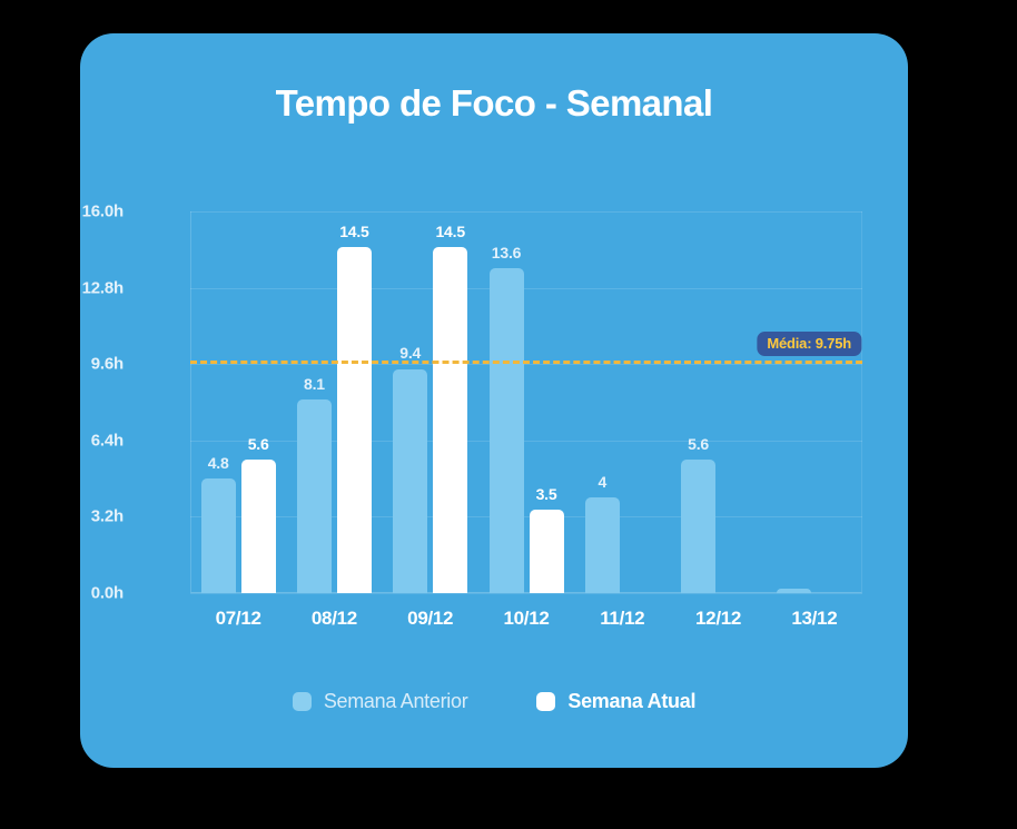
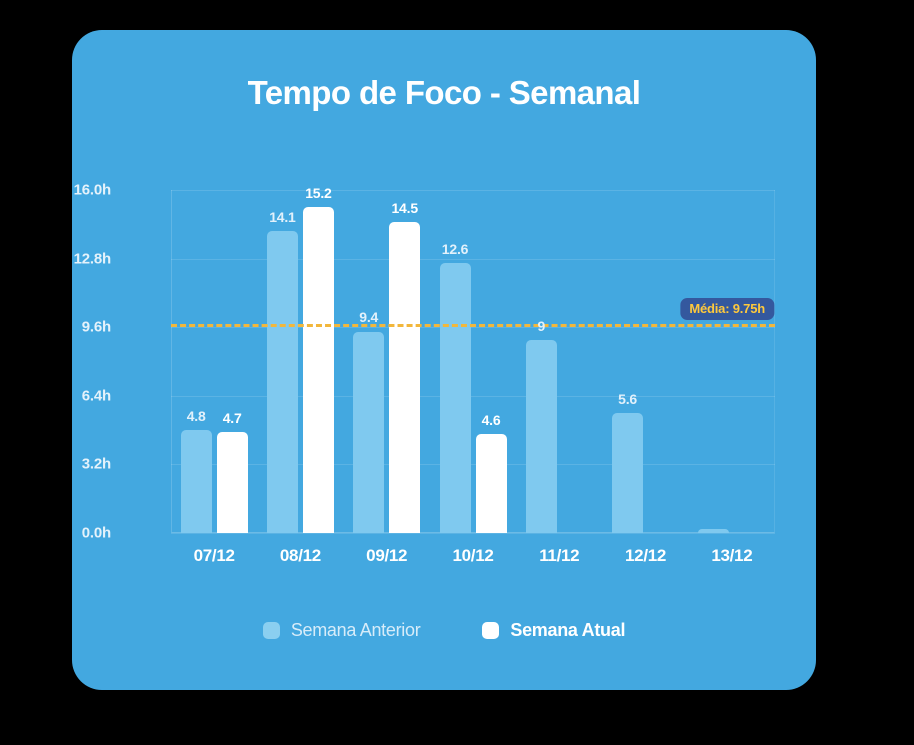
Semana Atual/07/12: 5.6 -> 4.7
Semana Anterior/08/12: 8.1 -> 14.1
Semana Atual/08/12: 14.5 -> 15.2
Semana Anterior/10/12: 13.6 -> 12.6
Semana Atual/10/12: 3.5 -> 4.6
Semana Anterior/11/12: 4 -> 9
